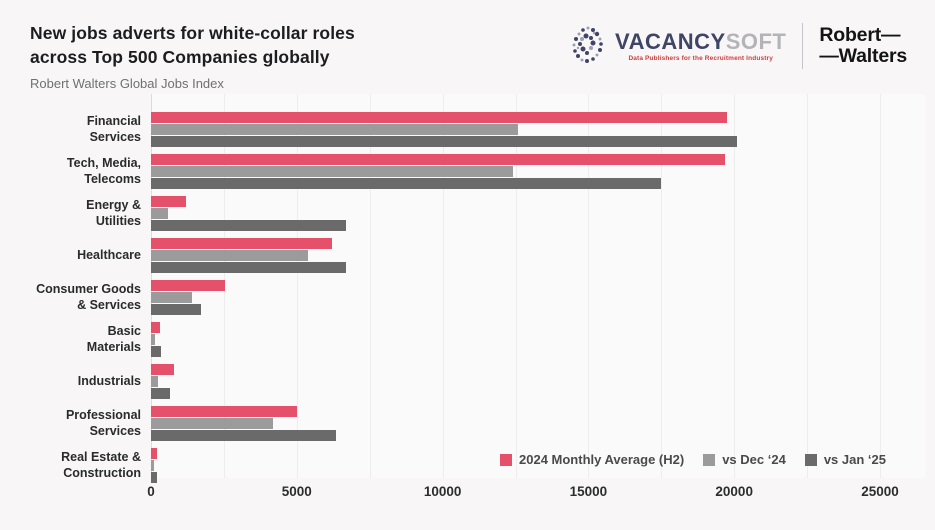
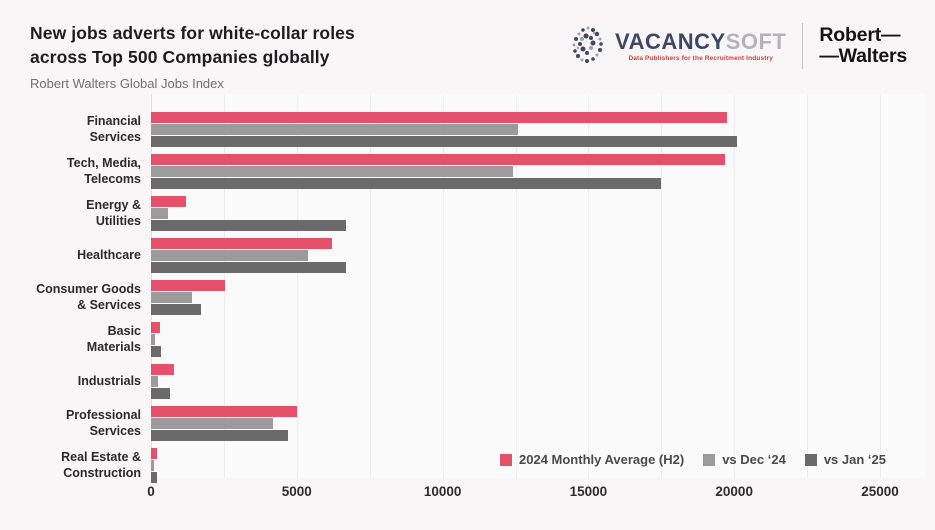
vs Jan ‘25/Professional Services: 6400 -> 4700
